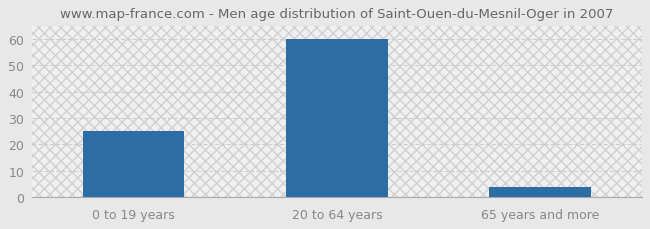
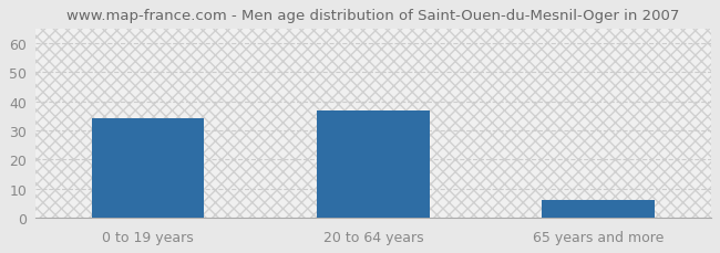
0 to 19 years: 25 -> 34
20 to 64 years: 60 -> 37
65 years and more: 4 -> 6
